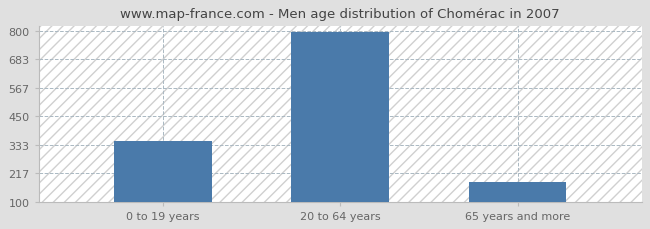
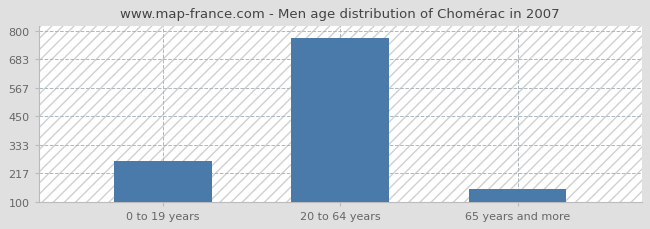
0 to 19 years: 350 -> 265
20 to 64 years: 795 -> 770
65 years and more: 180 -> 150
